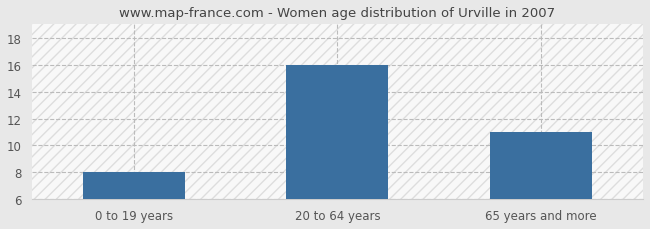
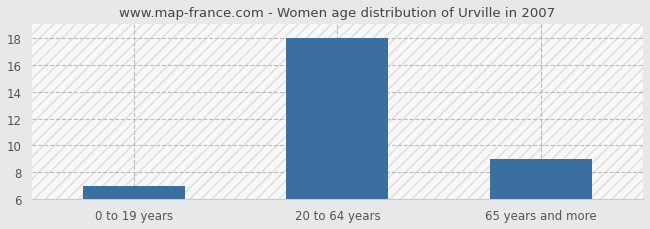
0 to 19 years: 8 -> 7
20 to 64 years: 16 -> 18
65 years and more: 11 -> 9
